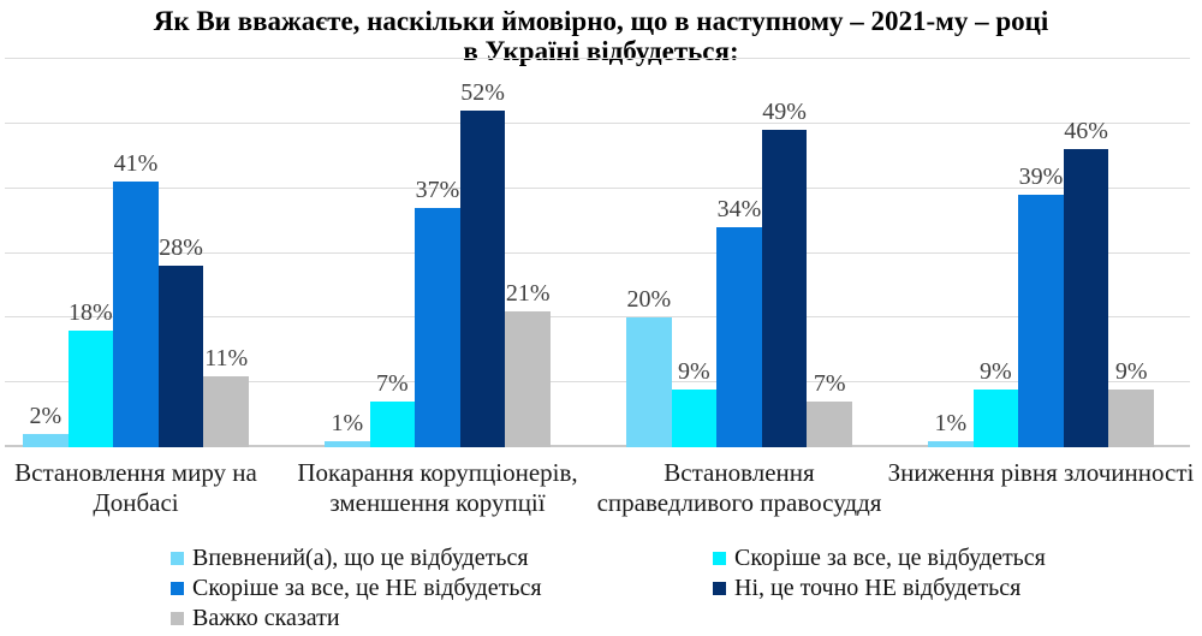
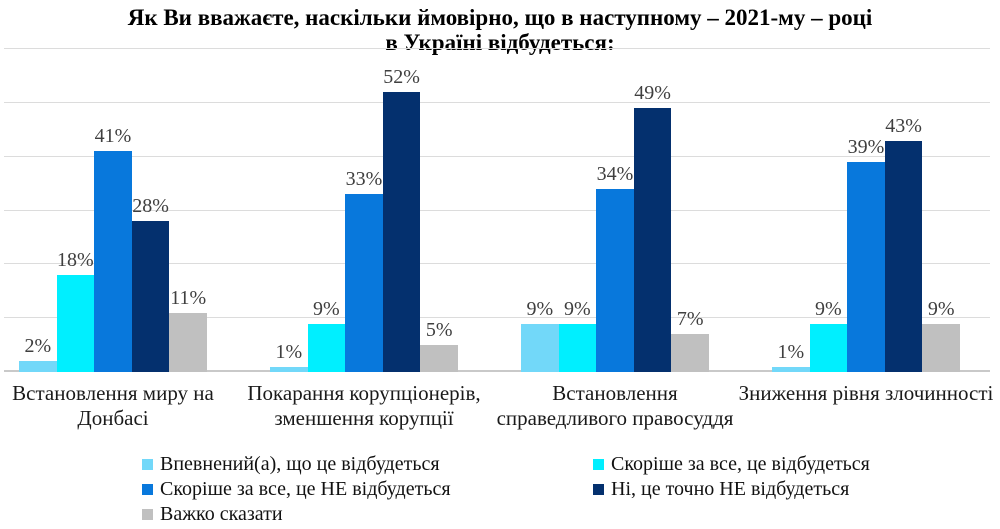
Скоріше за все, це відбудеться/Покарання корупціонерів, зменшення корупції: 7% -> 9%
Скоріше за все, це НЕ відбудеться/Покарання корупціонерів, зменшення корупції: 37% -> 33%
Важко сказати/Покарання корупціонерів, зменшення корупції: 21% -> 5%
Впевнений(а), що це відбудеться/Встановлення справедливого правосуддя: 20% -> 9%
Ні, це точно НЕ відбудеться/Зниження рівня злочинності: 46% -> 43%
